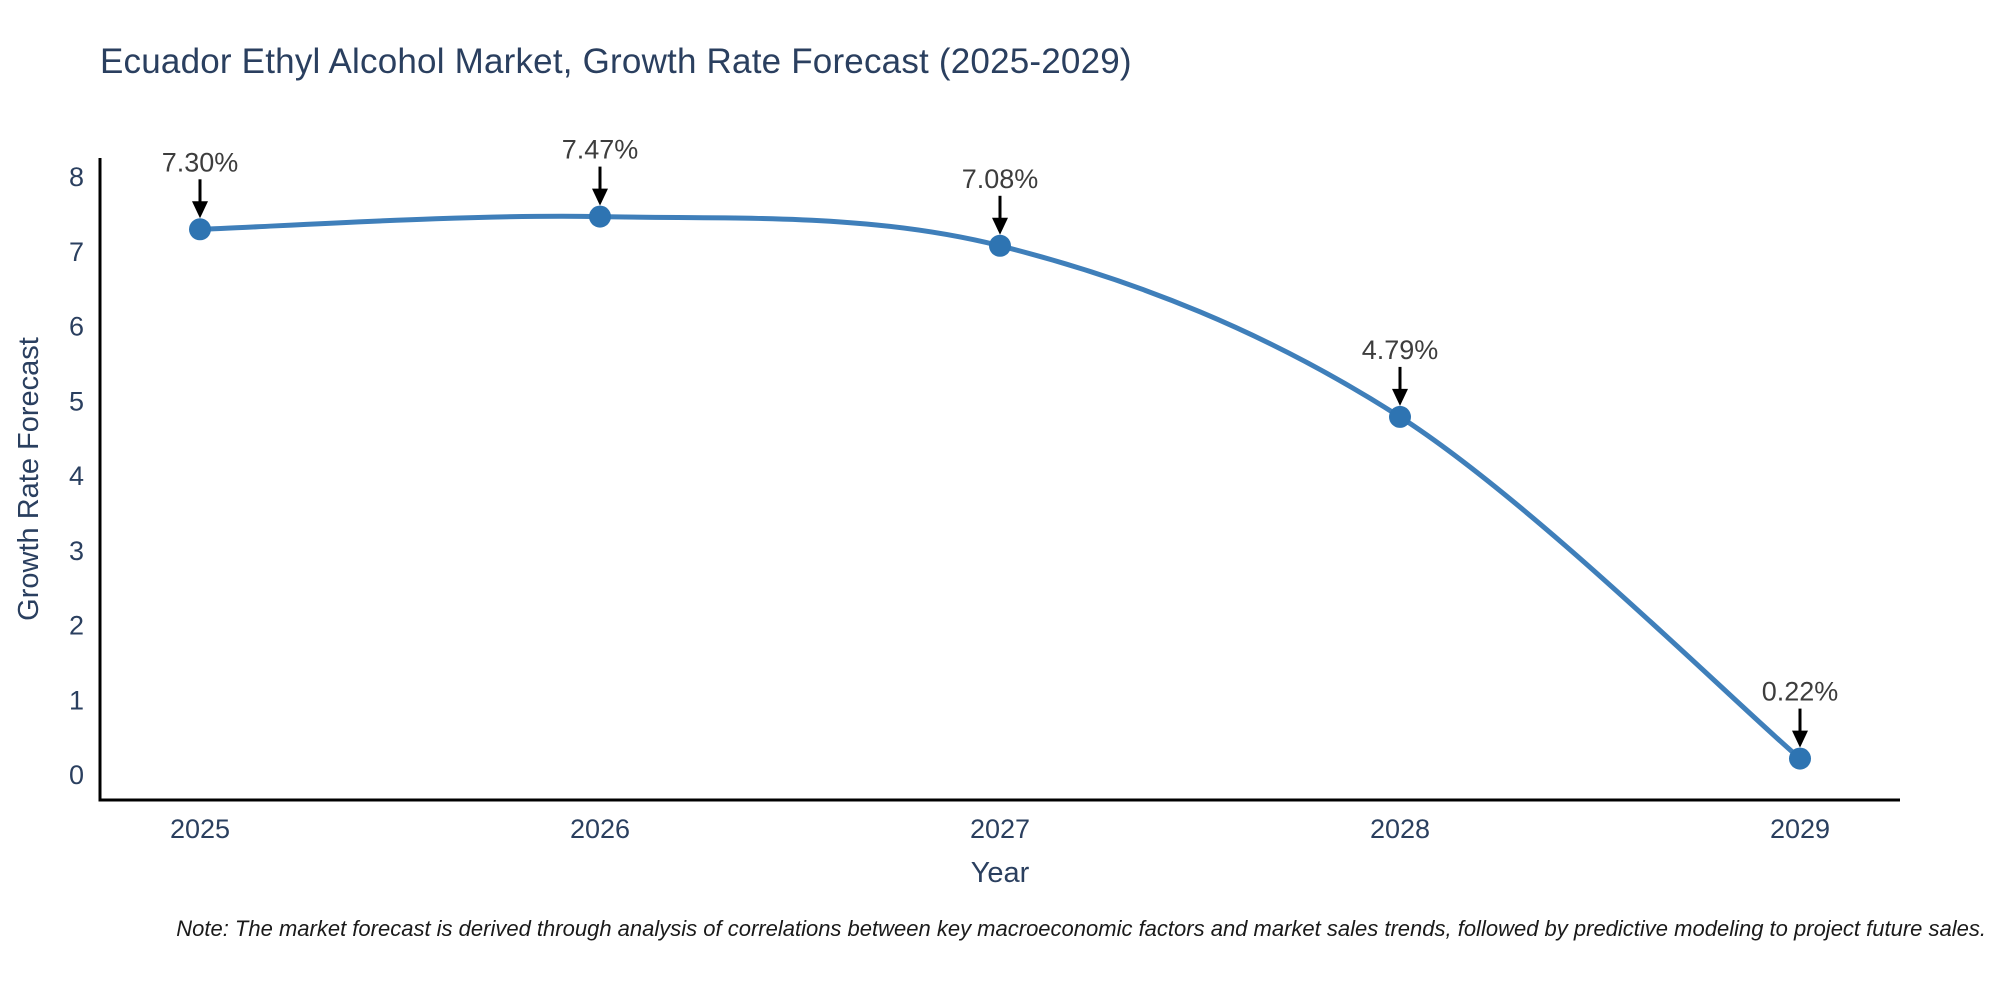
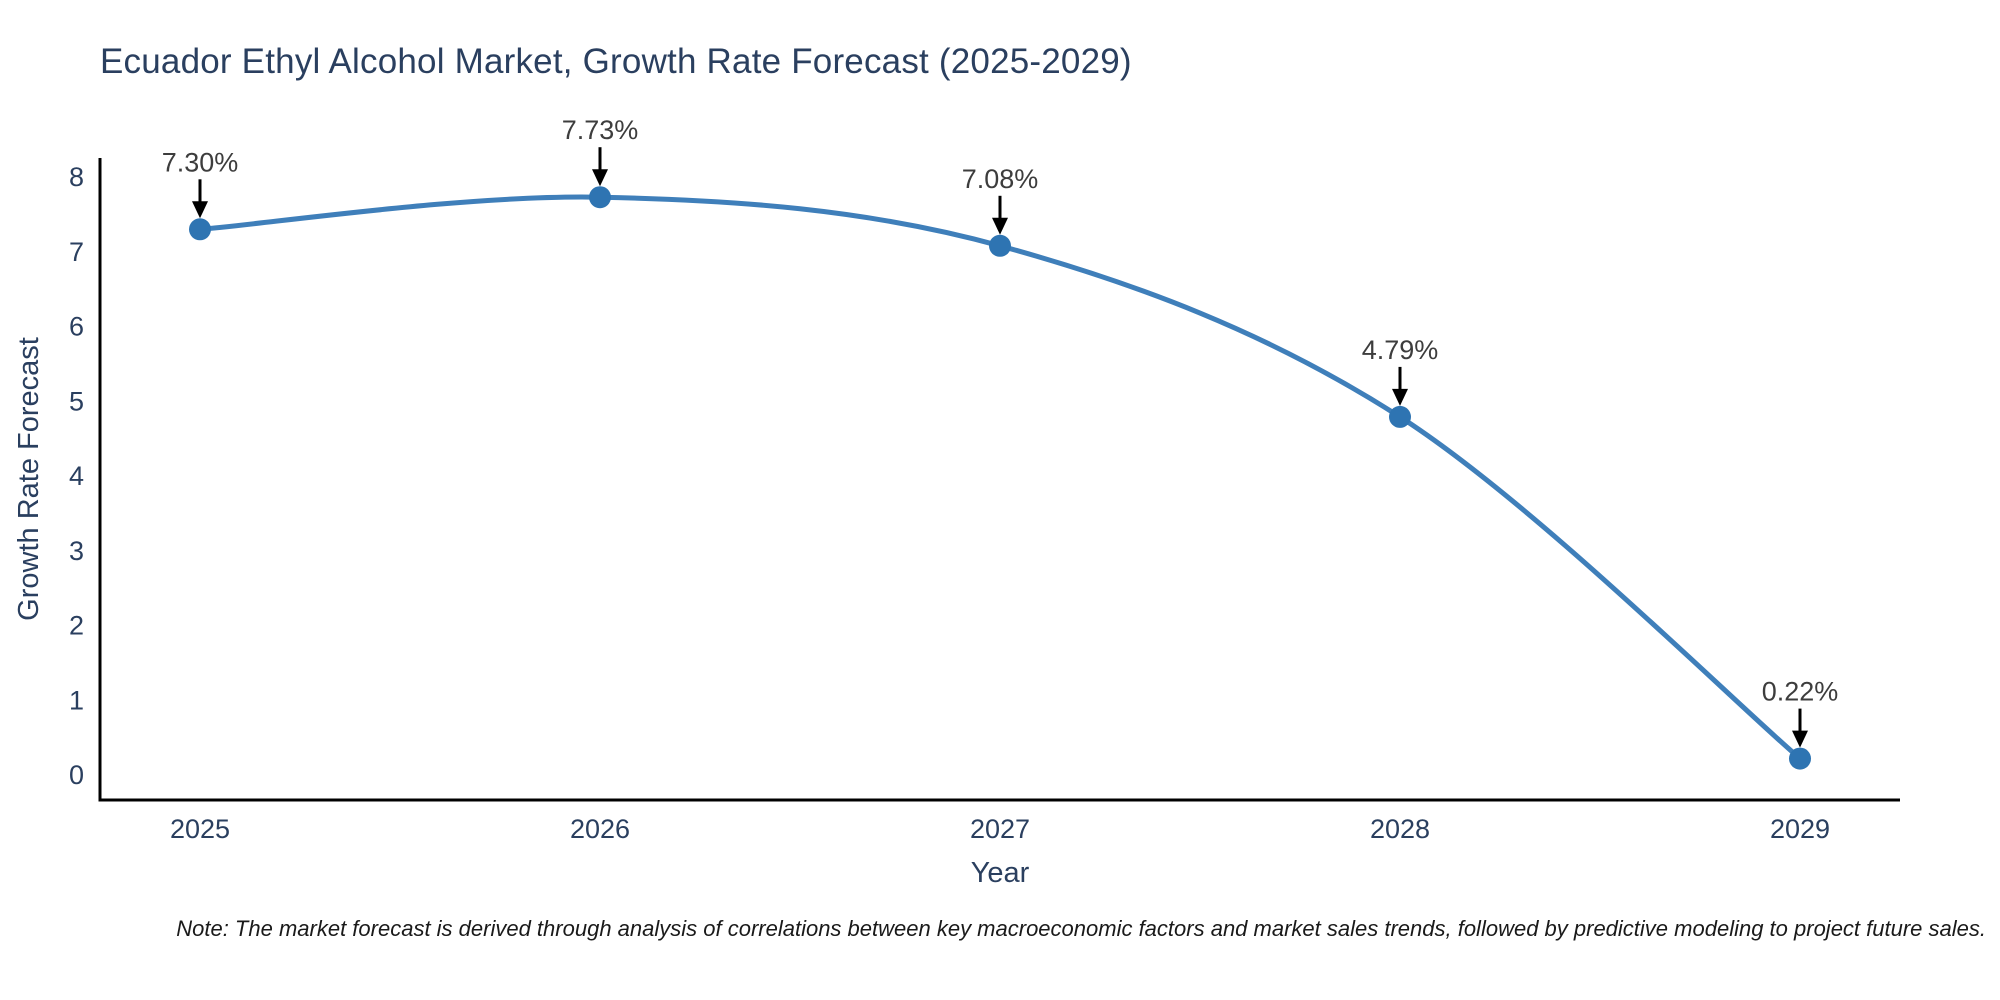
2026: 7.47% -> 7.73%
